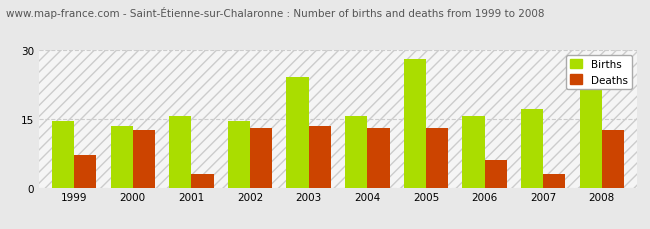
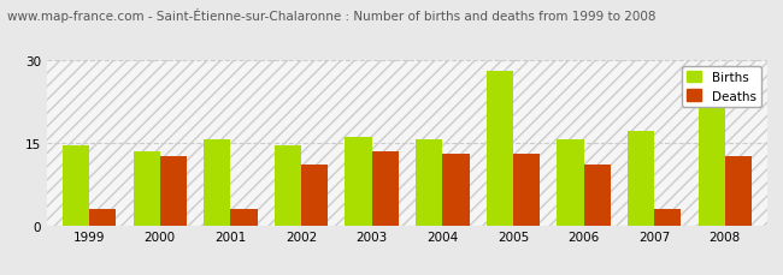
Deaths/1999: 7.0 -> 3.0
Deaths/2002: 13.0 -> 11.0
Births/2003: 24.0 -> 16.0
Deaths/2006: 6.0 -> 11.0
